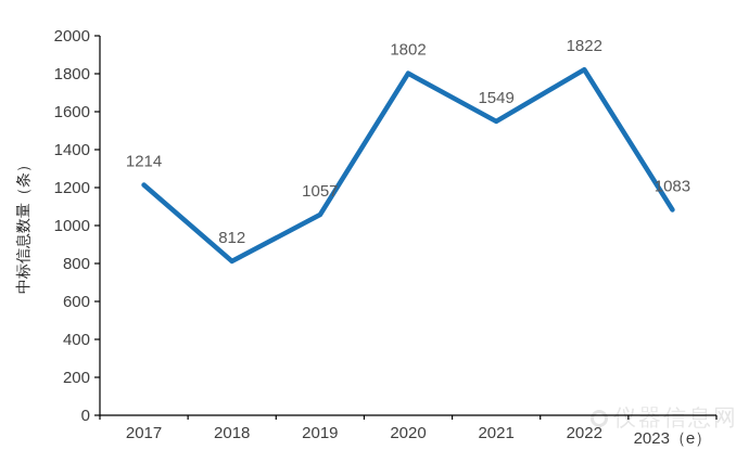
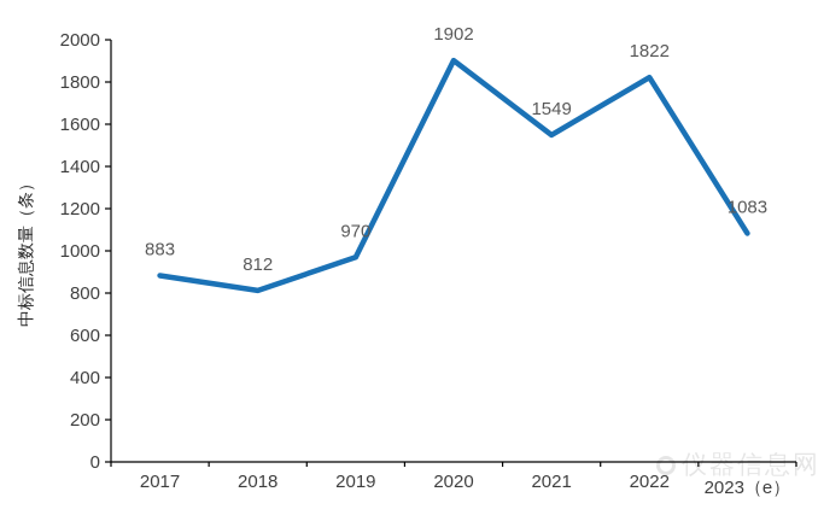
2017: 1214 -> 883
2019: 1057 -> 970
2020: 1802 -> 1902
